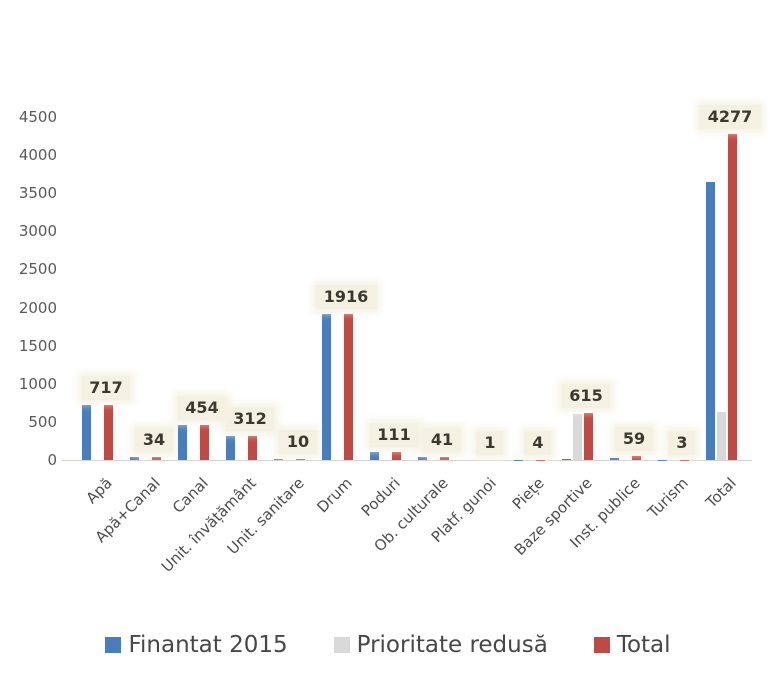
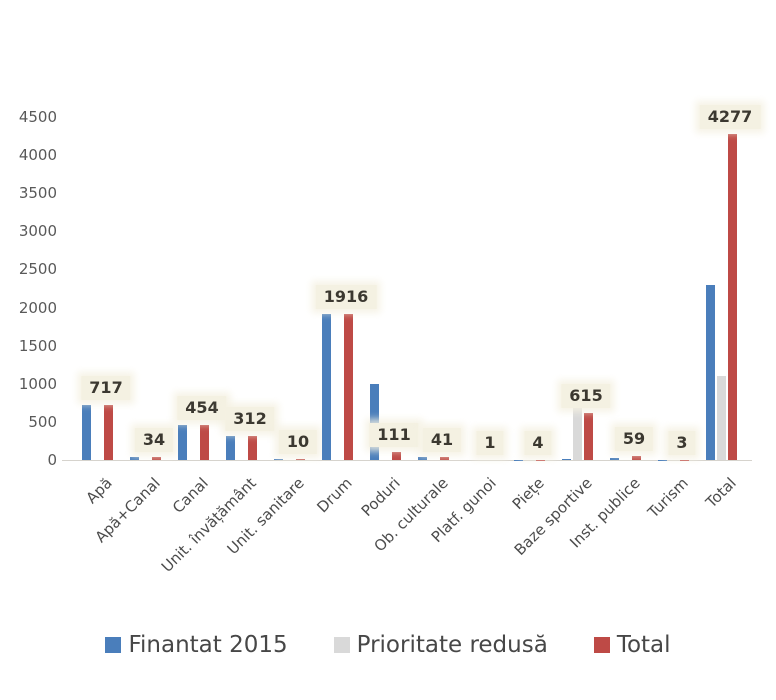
Finantat 2015/Poduri: 100 -> 1000
Prioritate redusă/Baze sportive: 600 -> 800
Finantat 2015/Total: 3600 -> 2300
Prioritate redusă/Total: 600 -> 1100
